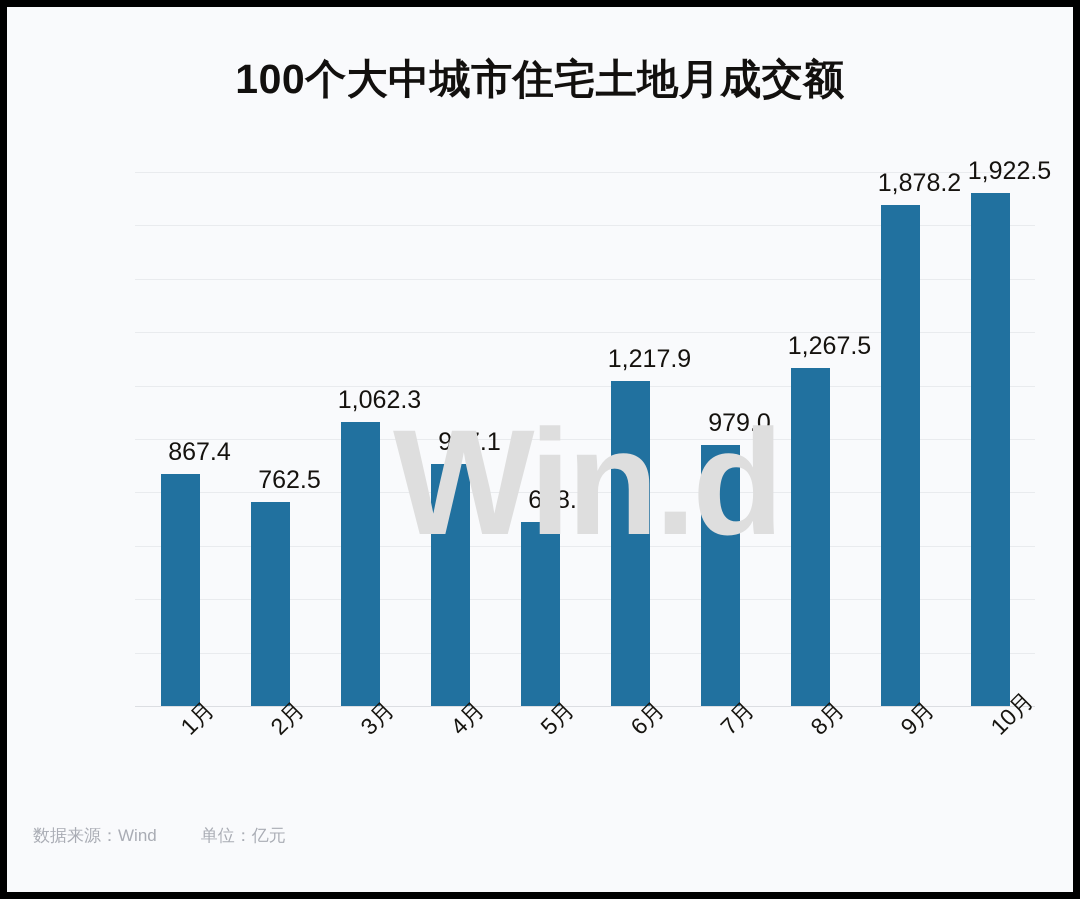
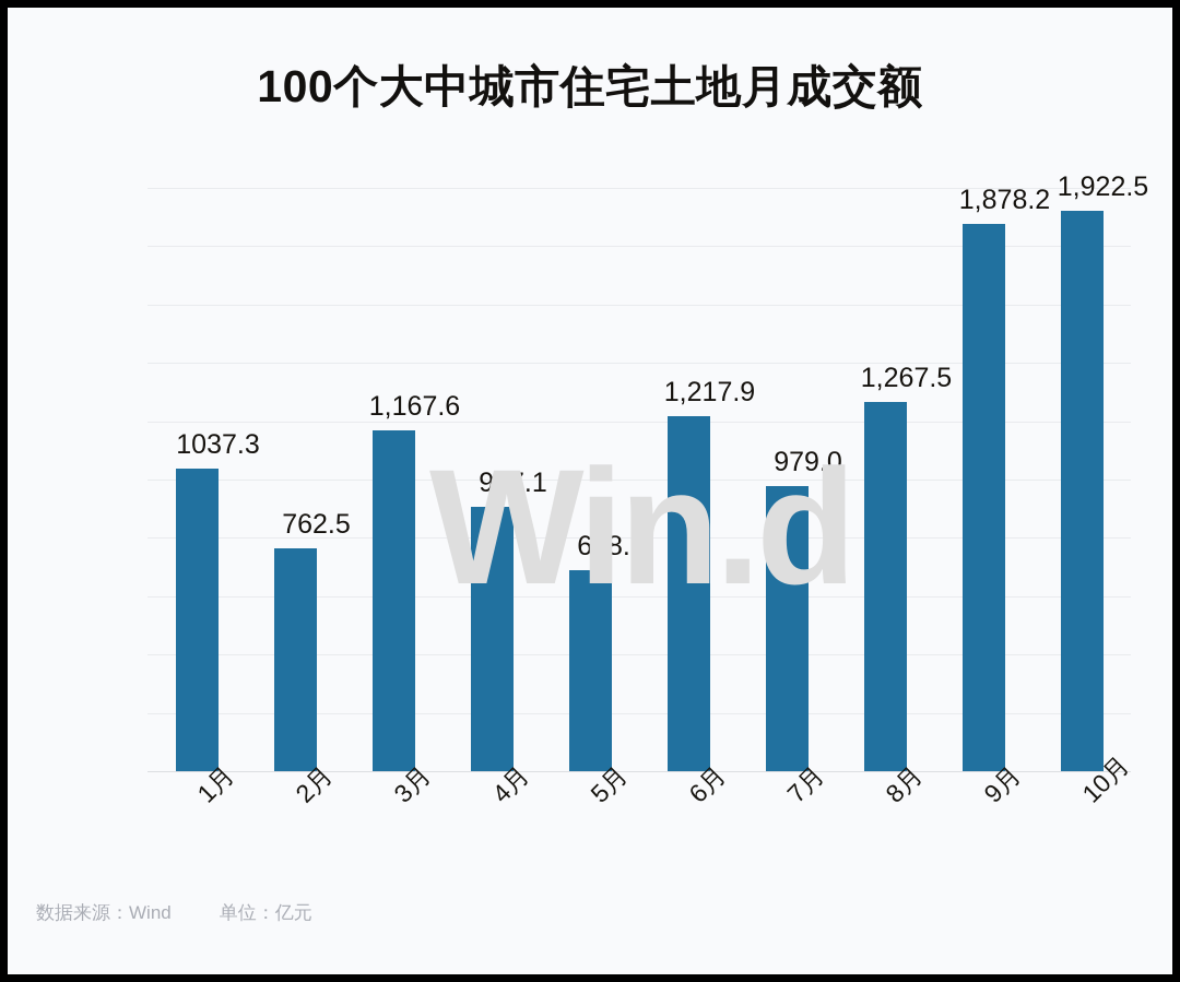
1月: 867.4 -> 1037.3
3月: 1,062.3 -> 1,167.6
